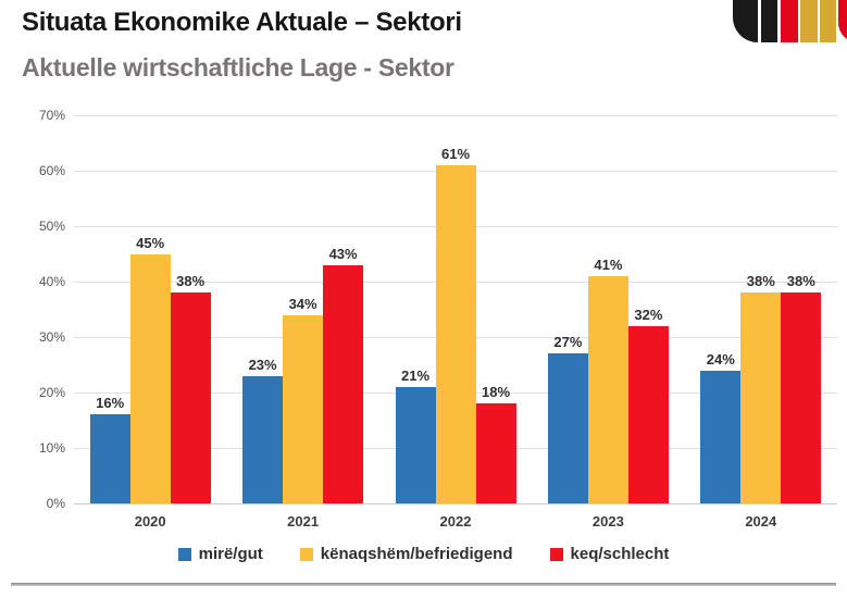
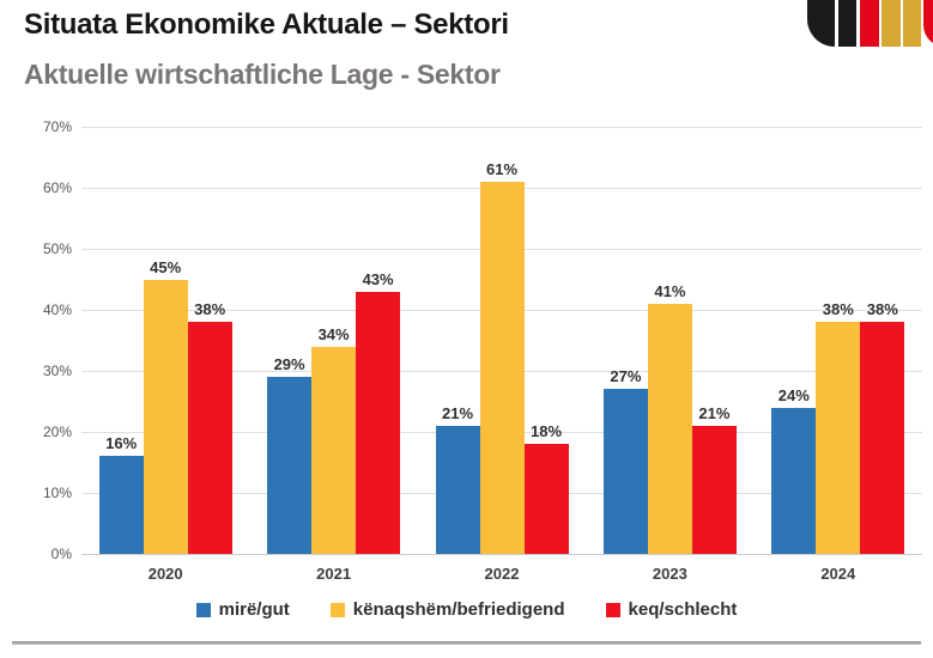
mirë/gut/2021: 23% -> 29%
keq/schlecht/2023: 32% -> 21%
